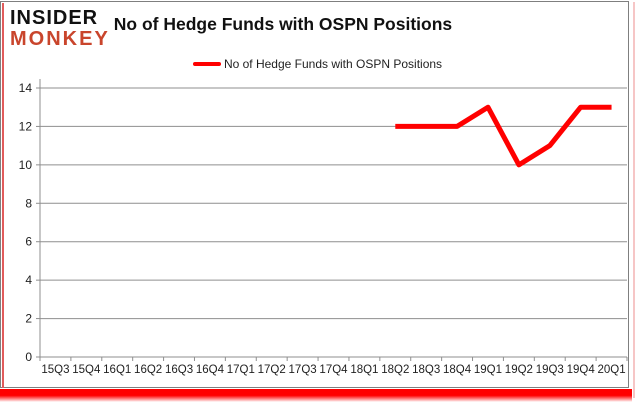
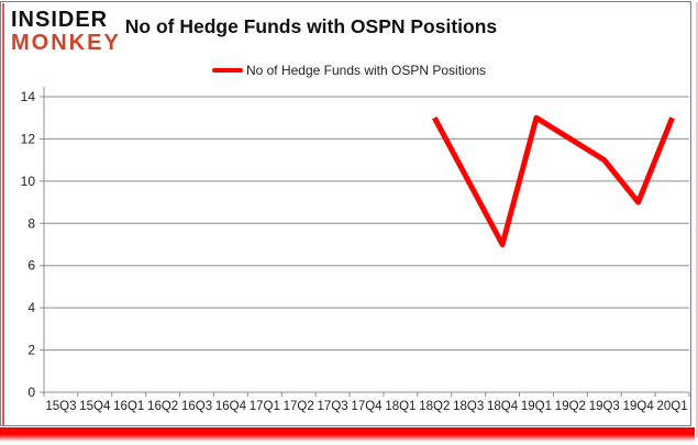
18Q2: 12 -> 13
18Q3: 12 -> 10
18Q4: 12 -> 7
19Q2: 10 -> 12
19Q4: 13 -> 9
